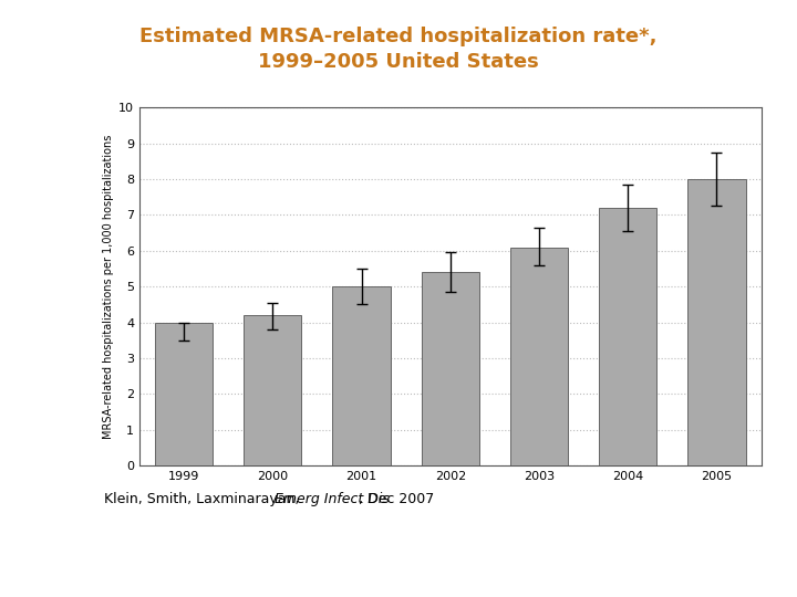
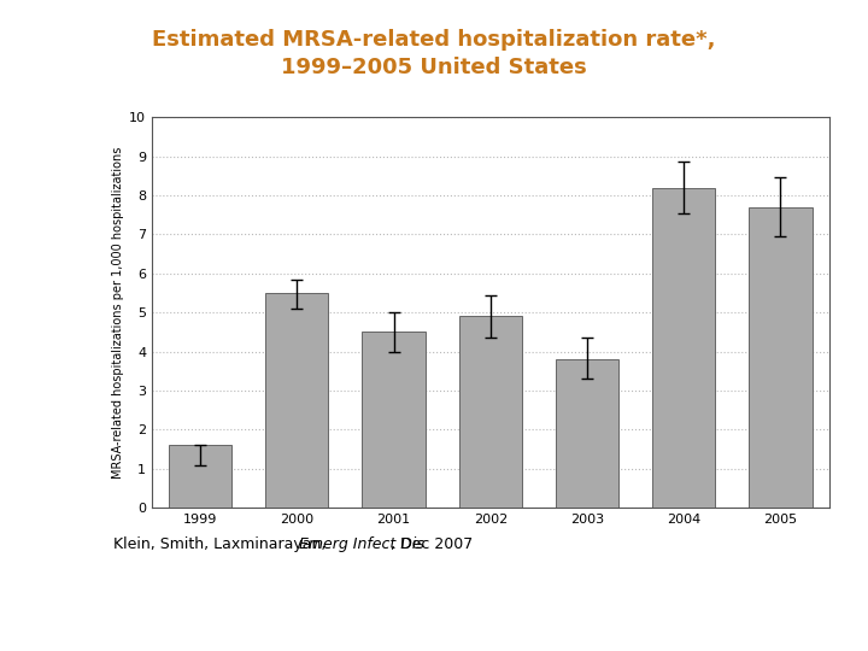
1999: 4.0 -> 1.6
2000: 4.2 -> 5.5
2001: 5.0 -> 4.5
2002: 5.4 -> 4.9
2003: 6.1 -> 3.8
2004: 7.2 -> 8.2
2005: 8.0 -> 7.7
